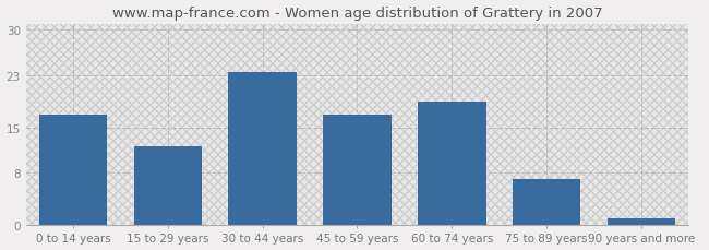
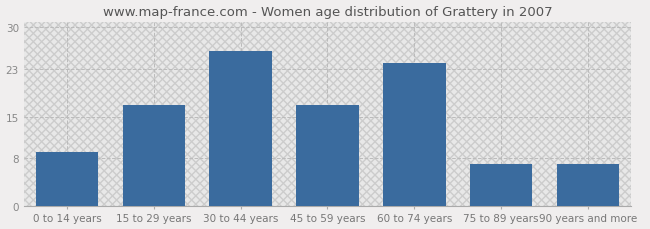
0 to 14 years: 17.0 -> 9.0
15 to 29 years: 12.0 -> 17.0
30 to 44 years: 23.5 -> 26.0
60 to 74 years: 19.0 -> 24.0
90 years and more: 1.0 -> 7.0
